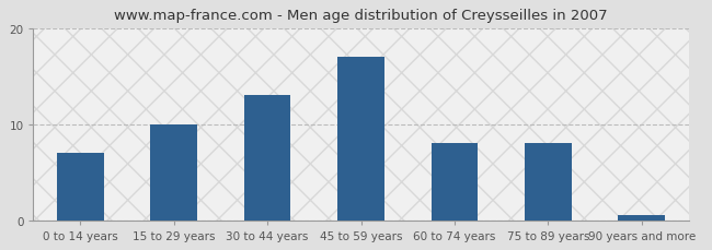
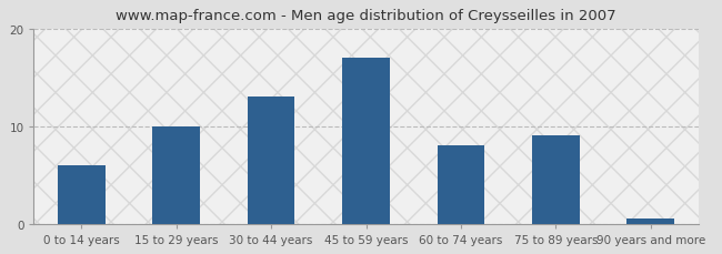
0 to 14 years: 7.0 -> 6.0
75 to 89 years: 8.0 -> 9.0
